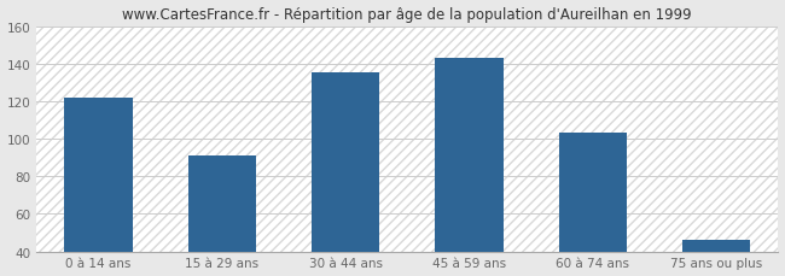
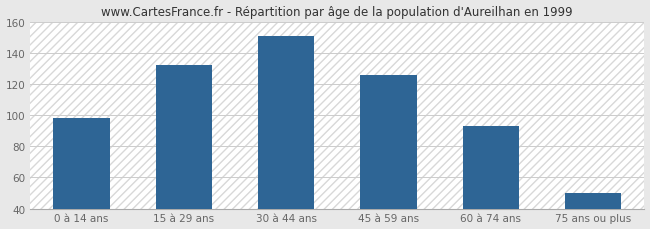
0 à 14 ans: 122 -> 98
15 à 29 ans: 91 -> 132
30 à 44 ans: 135 -> 151
45 à 59 ans: 143 -> 126
60 à 74 ans: 103 -> 93
75 ans ou plus: 46 -> 50
